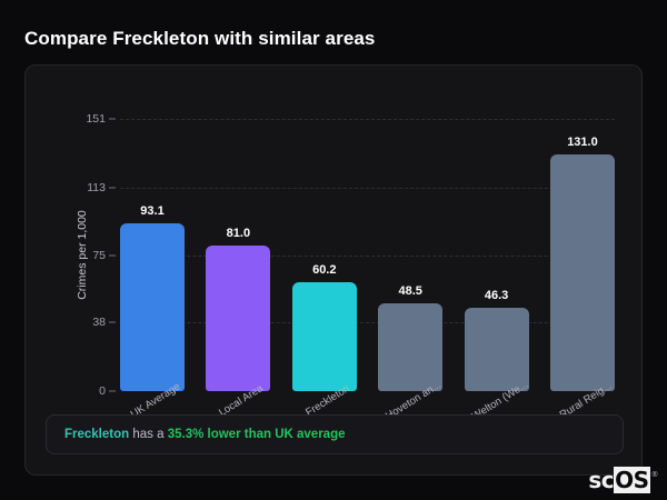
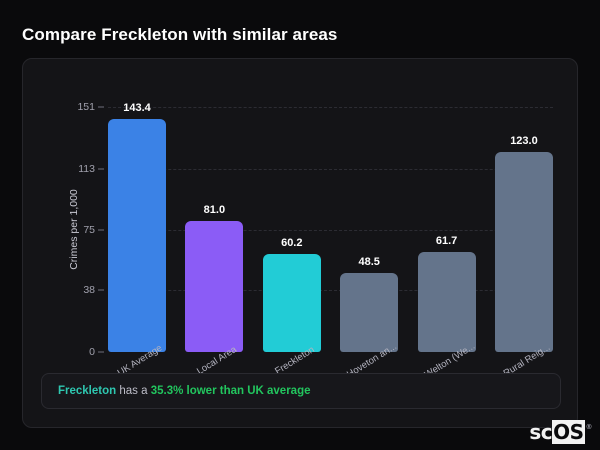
UK Average: 93.1 -> 143.4
Welton (We...: 46.3 -> 61.7
Rural Reig...: 131.0 -> 123.0
